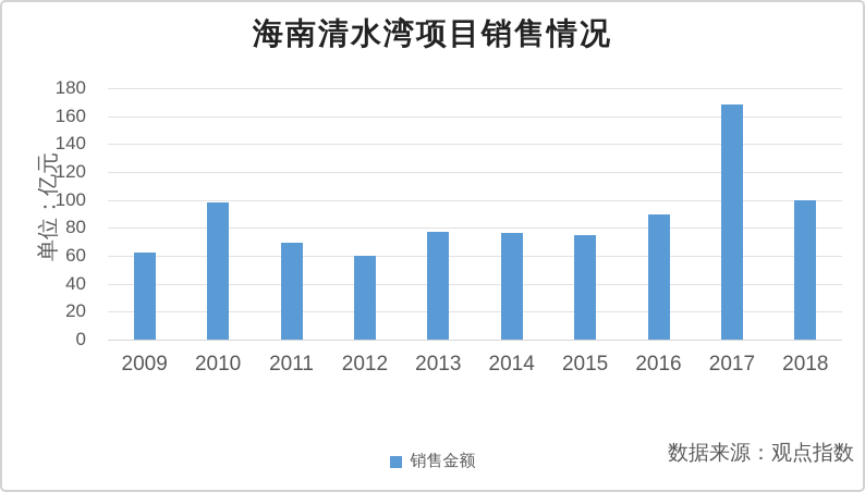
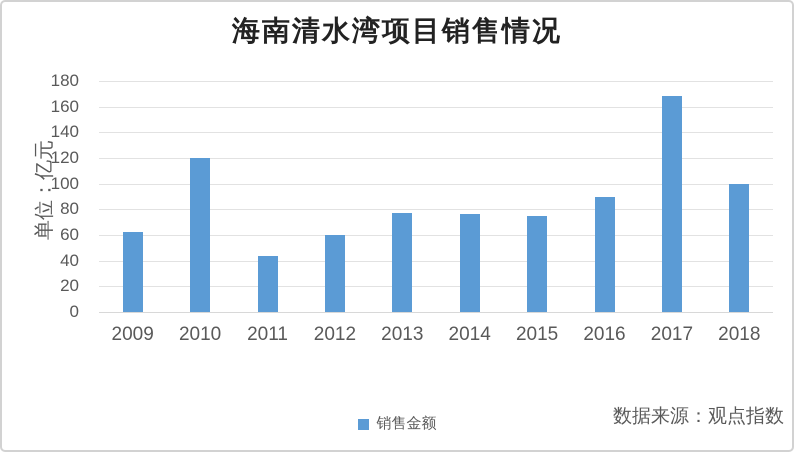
2010: 98 -> 120
2011: 69 -> 44
